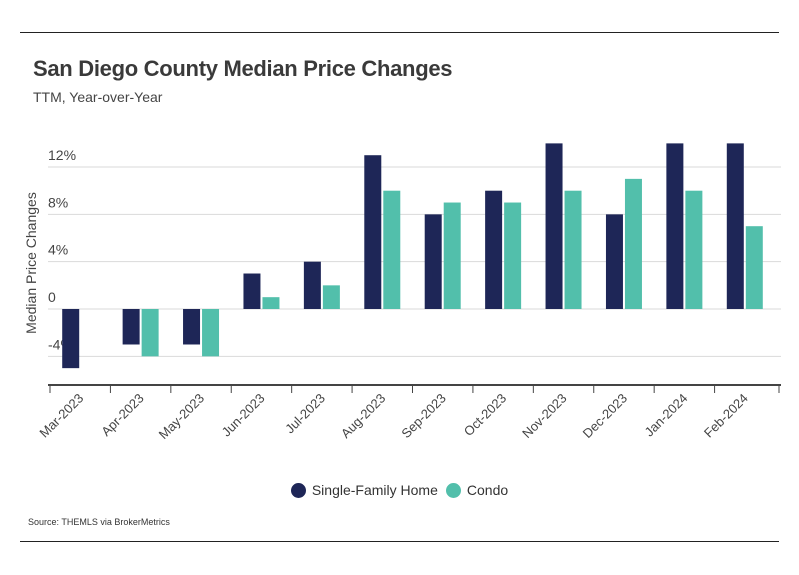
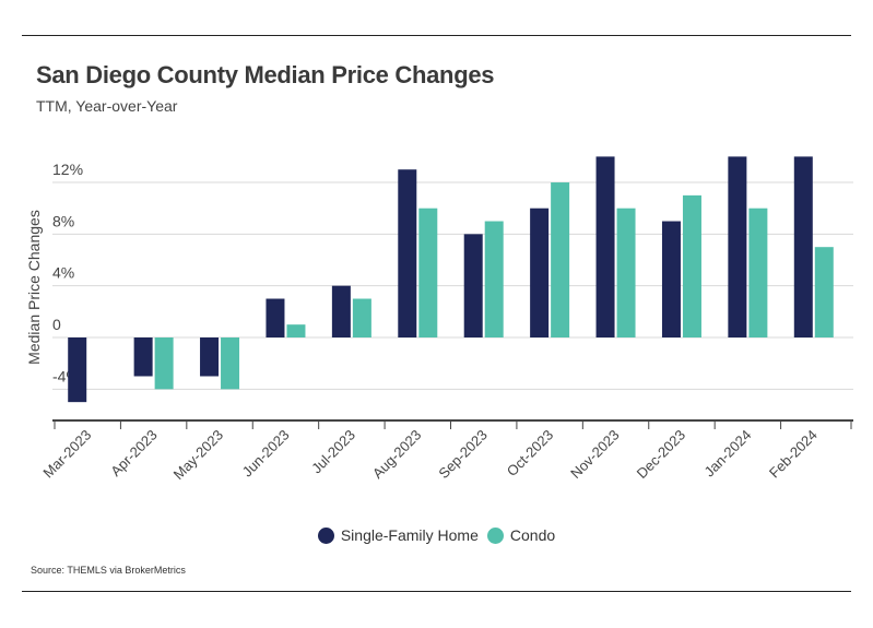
Condo/Jul-2023: 2% -> 3%
Condo/Oct-2023: 9% -> 12%
Single-Family Home/Dec-2023: 8% -> 9%
